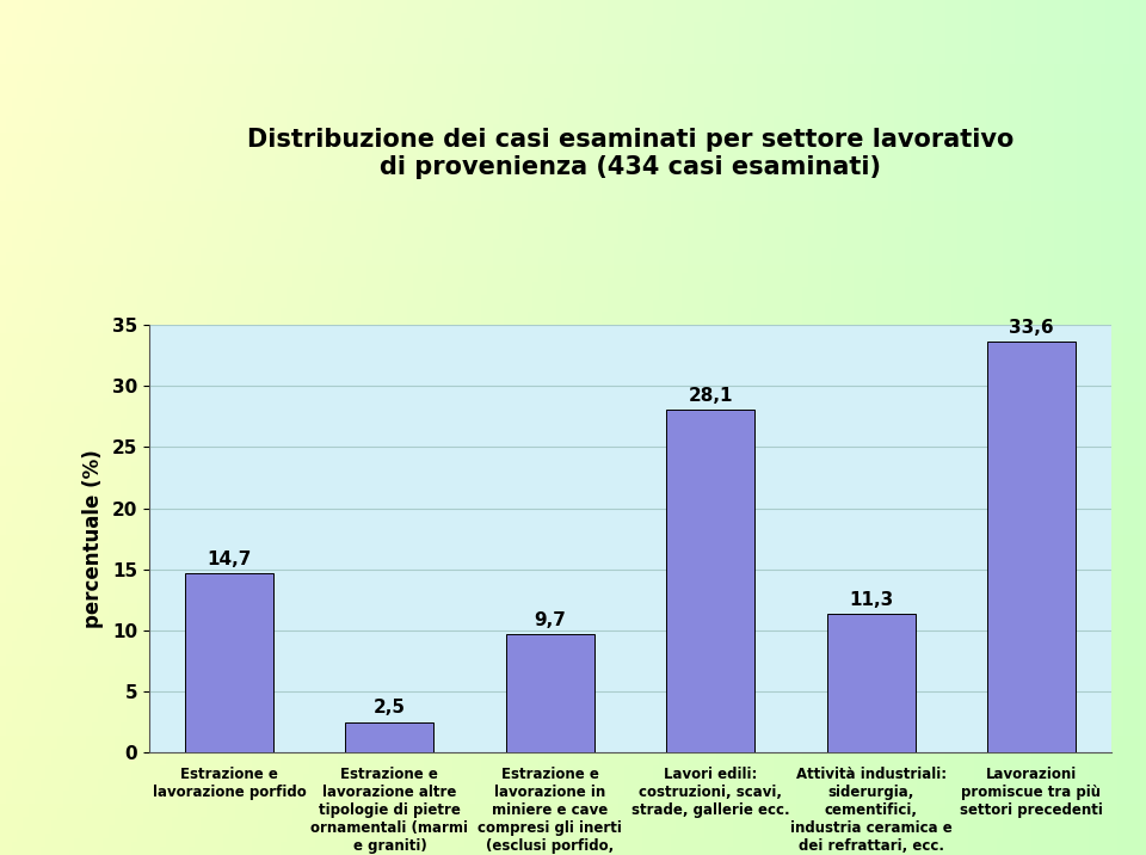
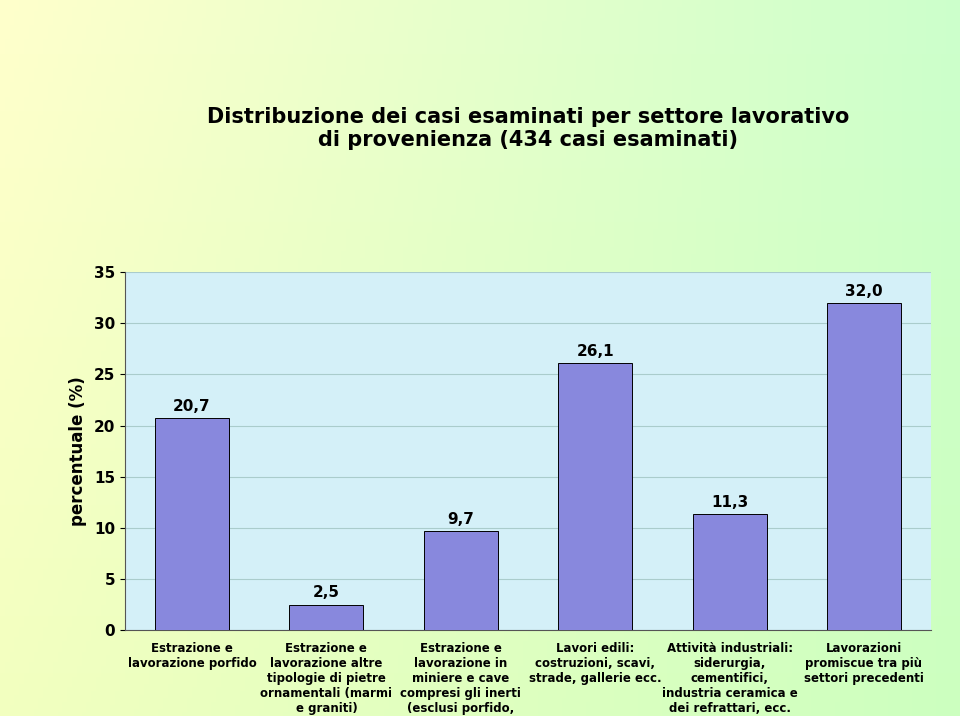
Estrazione e lavorazione porfido: 14,7 -> 20,7
Lavori edili: costruzioni, scavi, strade, gallerie ecc.: 28,1 -> 26,1
Lavorazioni promiscue tra più settori precedenti: 33,6 -> 32,0
